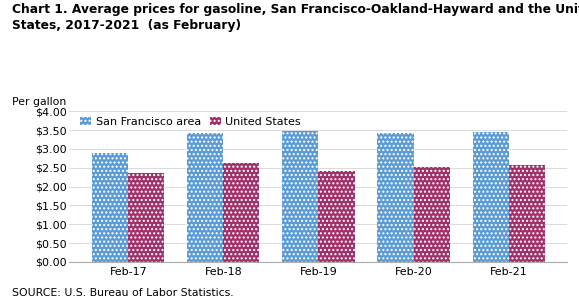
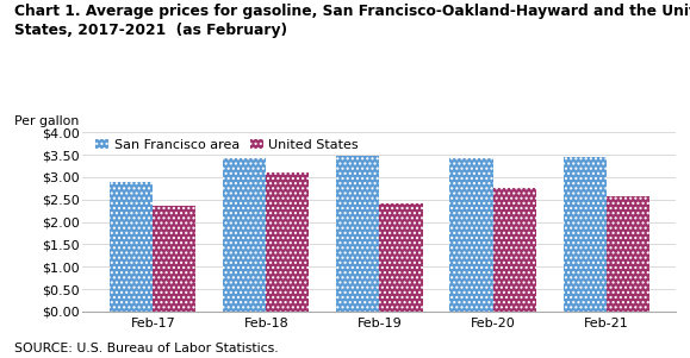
United States/Feb-18: $2.62 -> $3.10
United States/Feb-20: $2.52 -> $2.75
